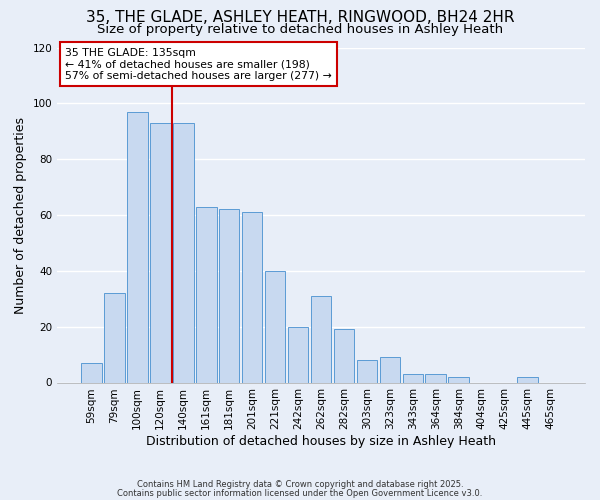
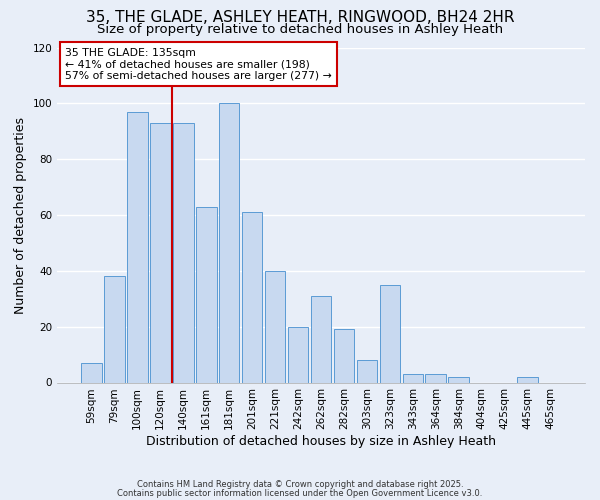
79sqm: 32 -> 38
181sqm: 62 -> 100
323sqm: 9 -> 35
